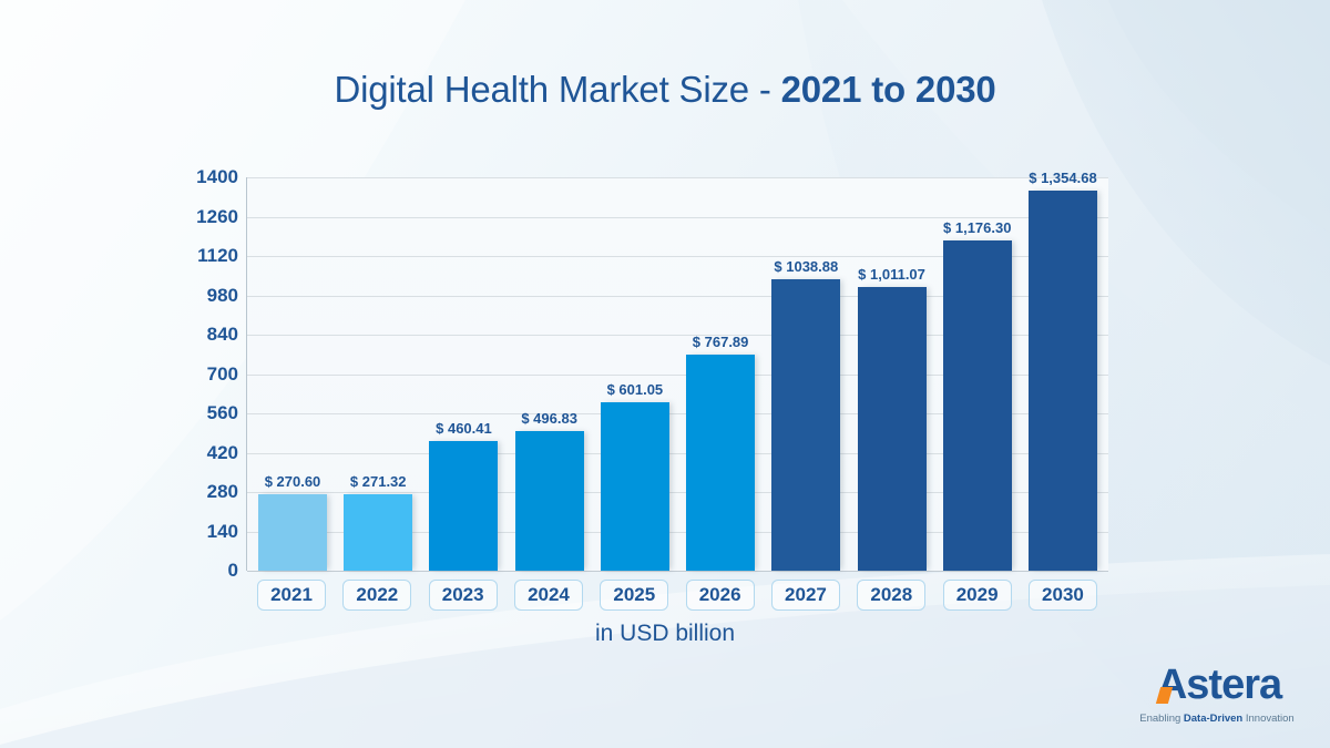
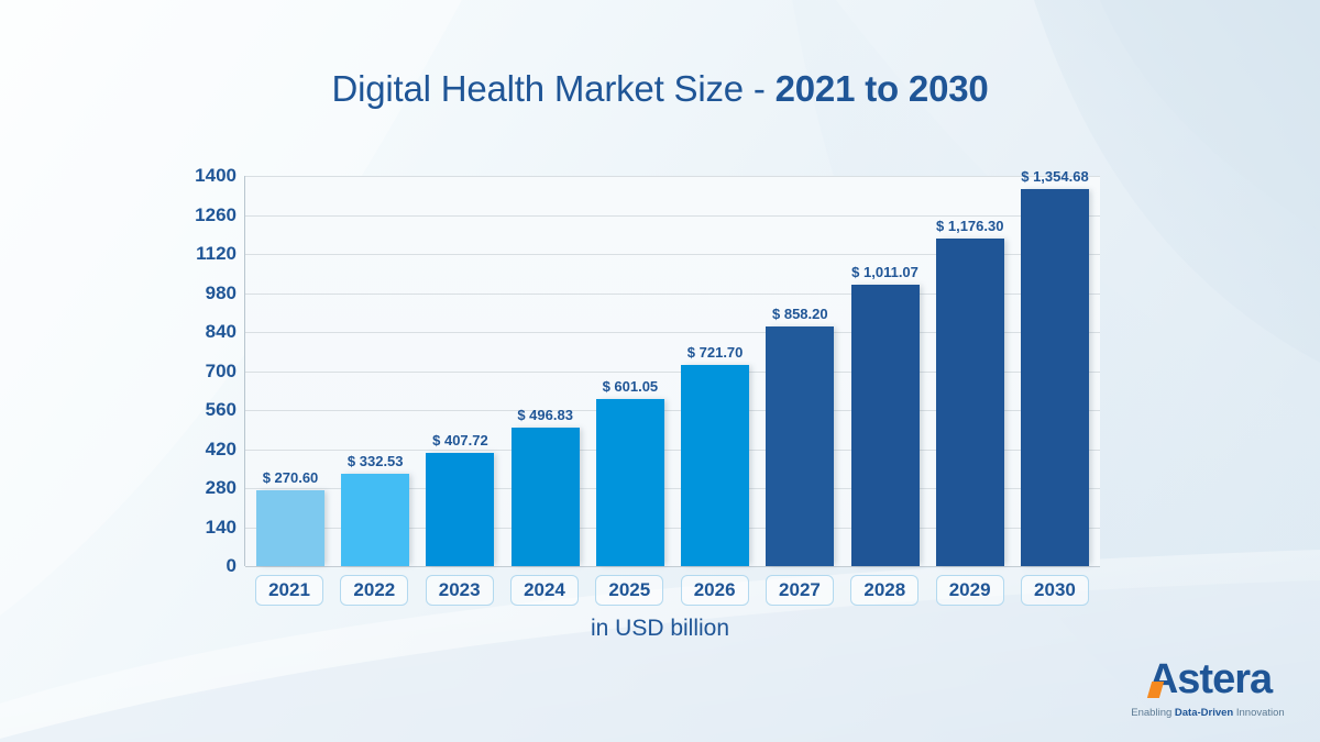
2022: 271.32 -> 332.53
2023: 460.41 -> 407.72
2026: 767.89 -> 721.70
2027: 1038.88 -> 858.20
